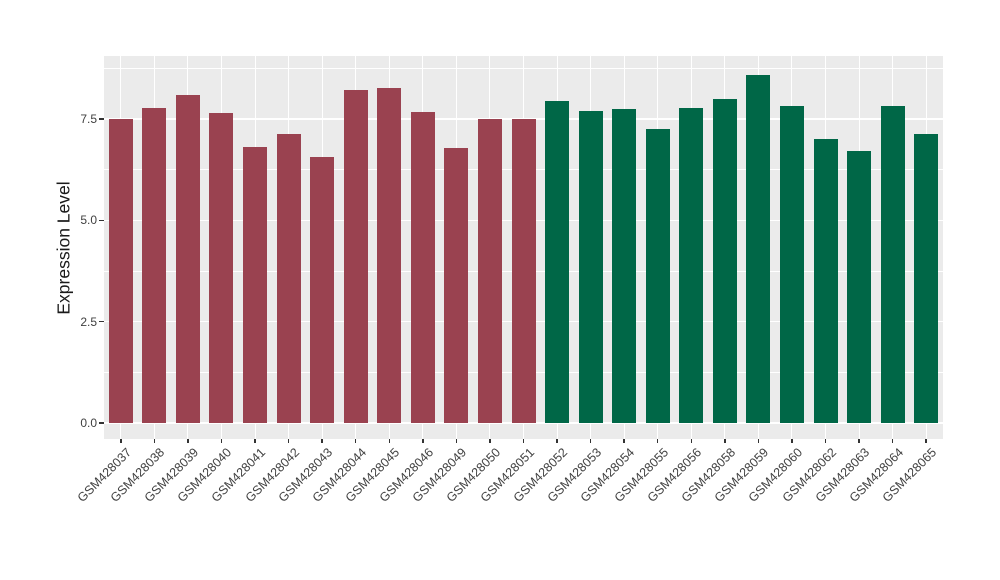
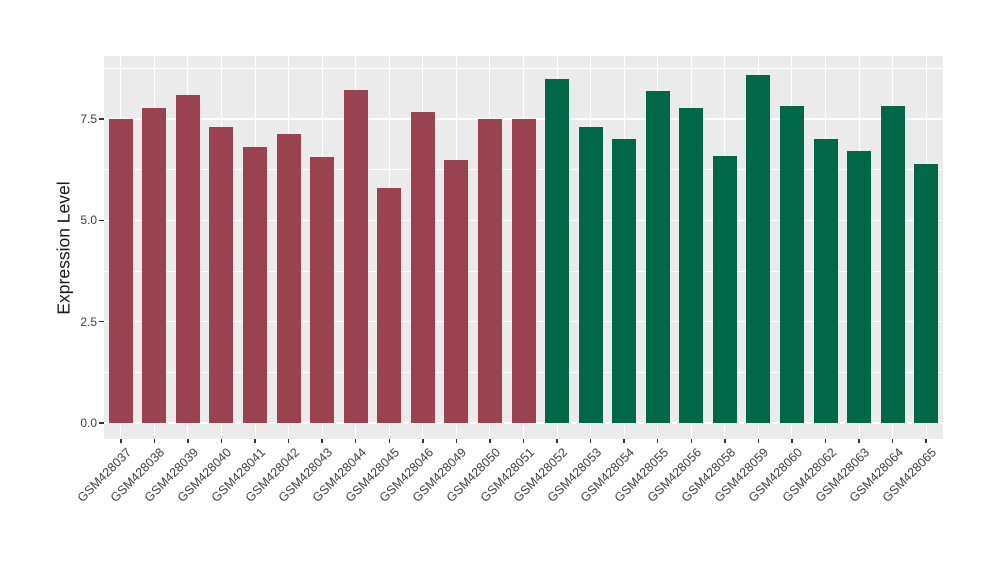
GSM428040: 7.7 -> 7.3
GSM428045: 8.3 -> 5.8
GSM428049: 6.8 -> 6.5
GSM428052: 8.0 -> 8.5
GSM428053: 7.7 -> 7.3
GSM428054: 7.8 -> 7.0
GSM428055: 7.2 -> 8.2
GSM428058: 8.0 -> 6.6
GSM428065: 7.1 -> 6.4
